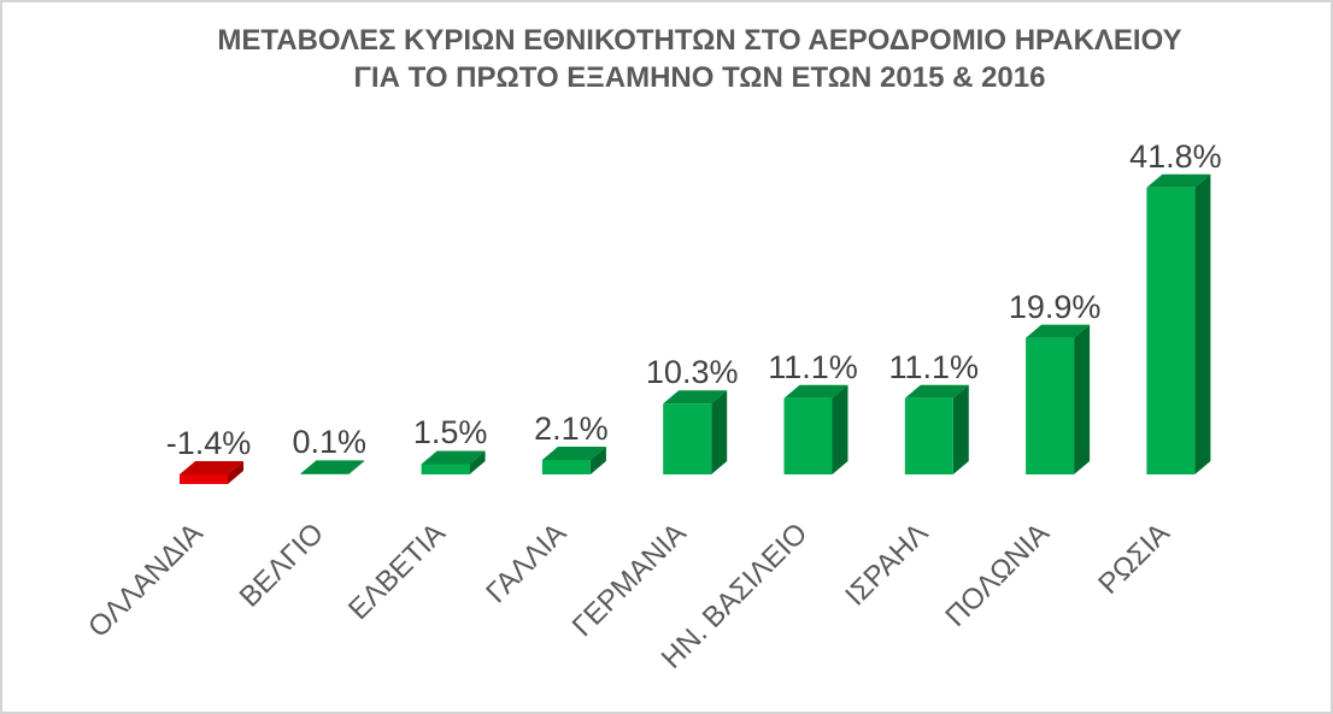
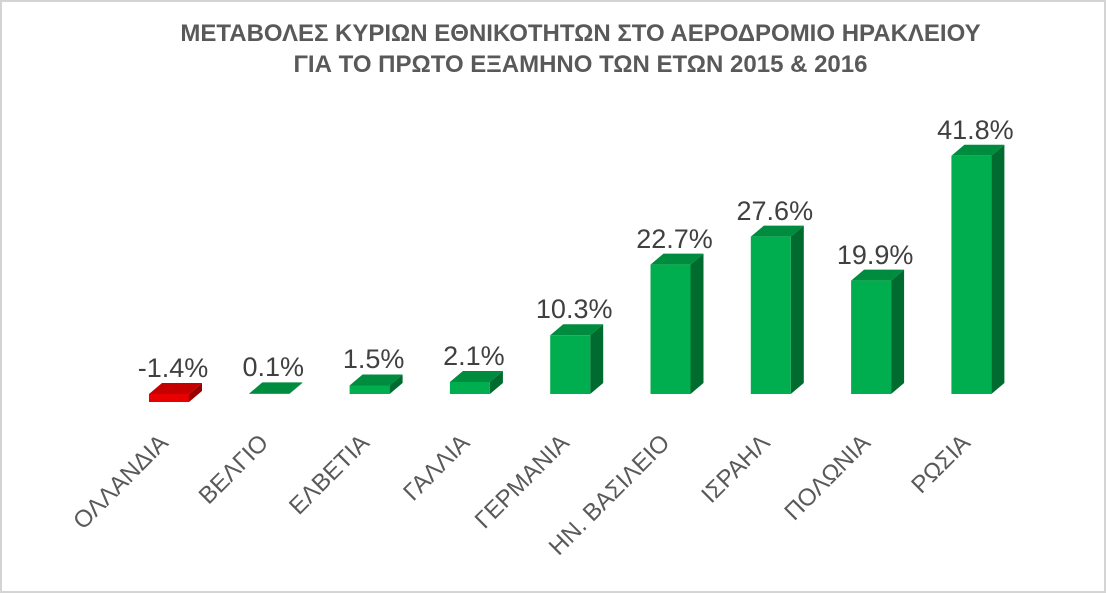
ΗΝ. ΒΑΣΙΛΕΙΟ: 11.1% -> 22.7%
ΙΣΡΑΗΛ: 11.1% -> 27.6%
